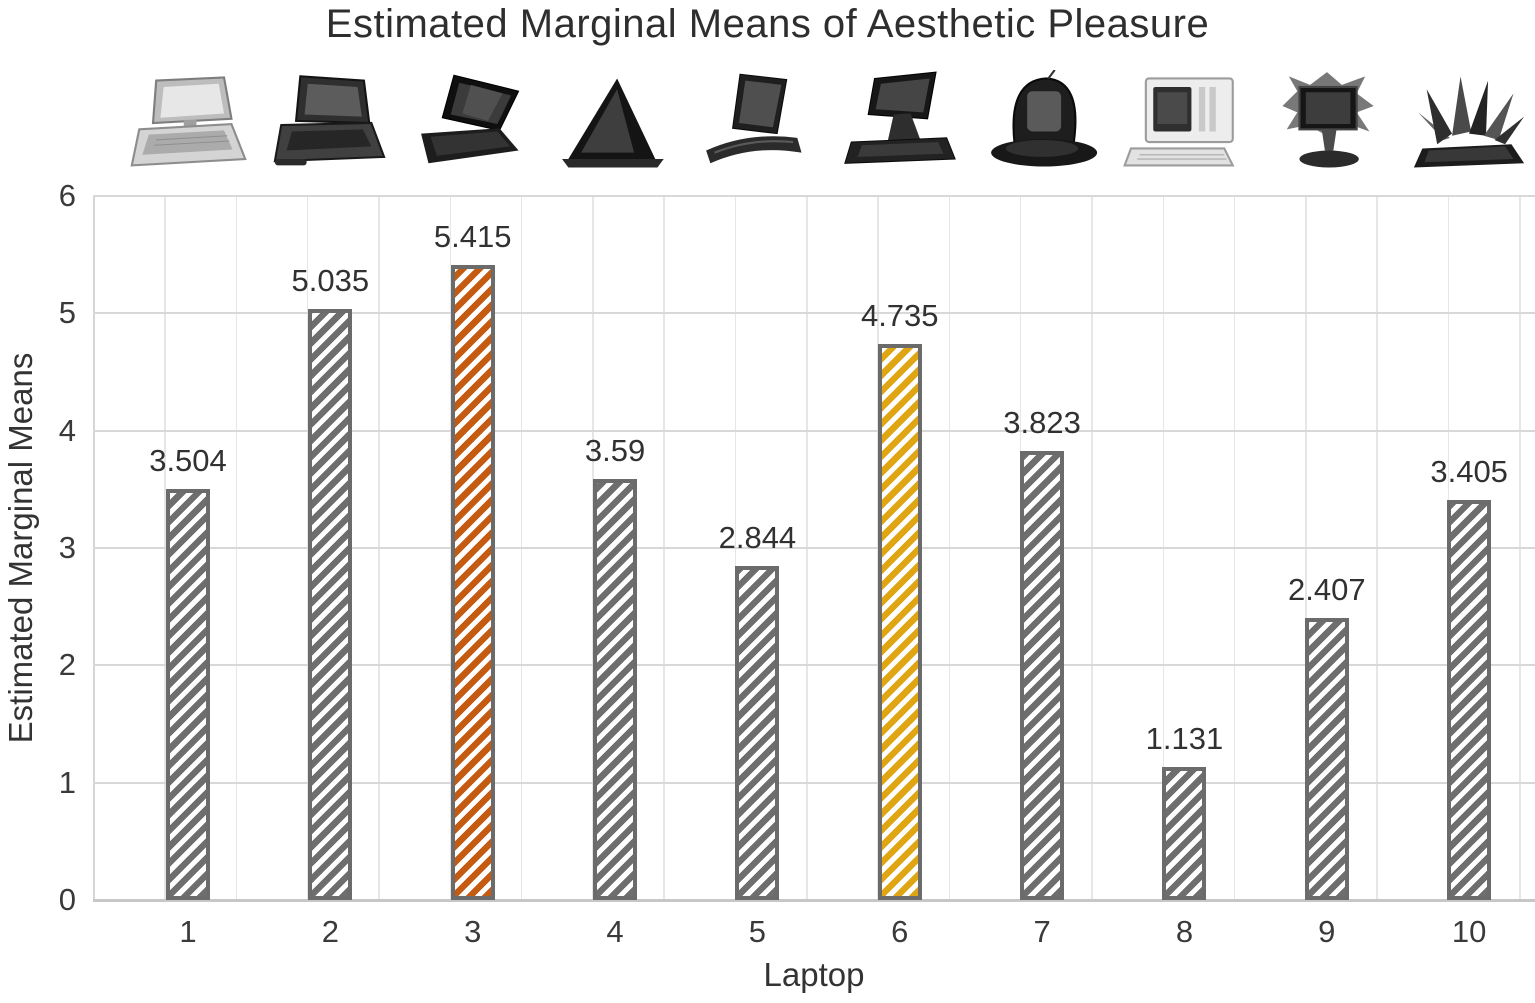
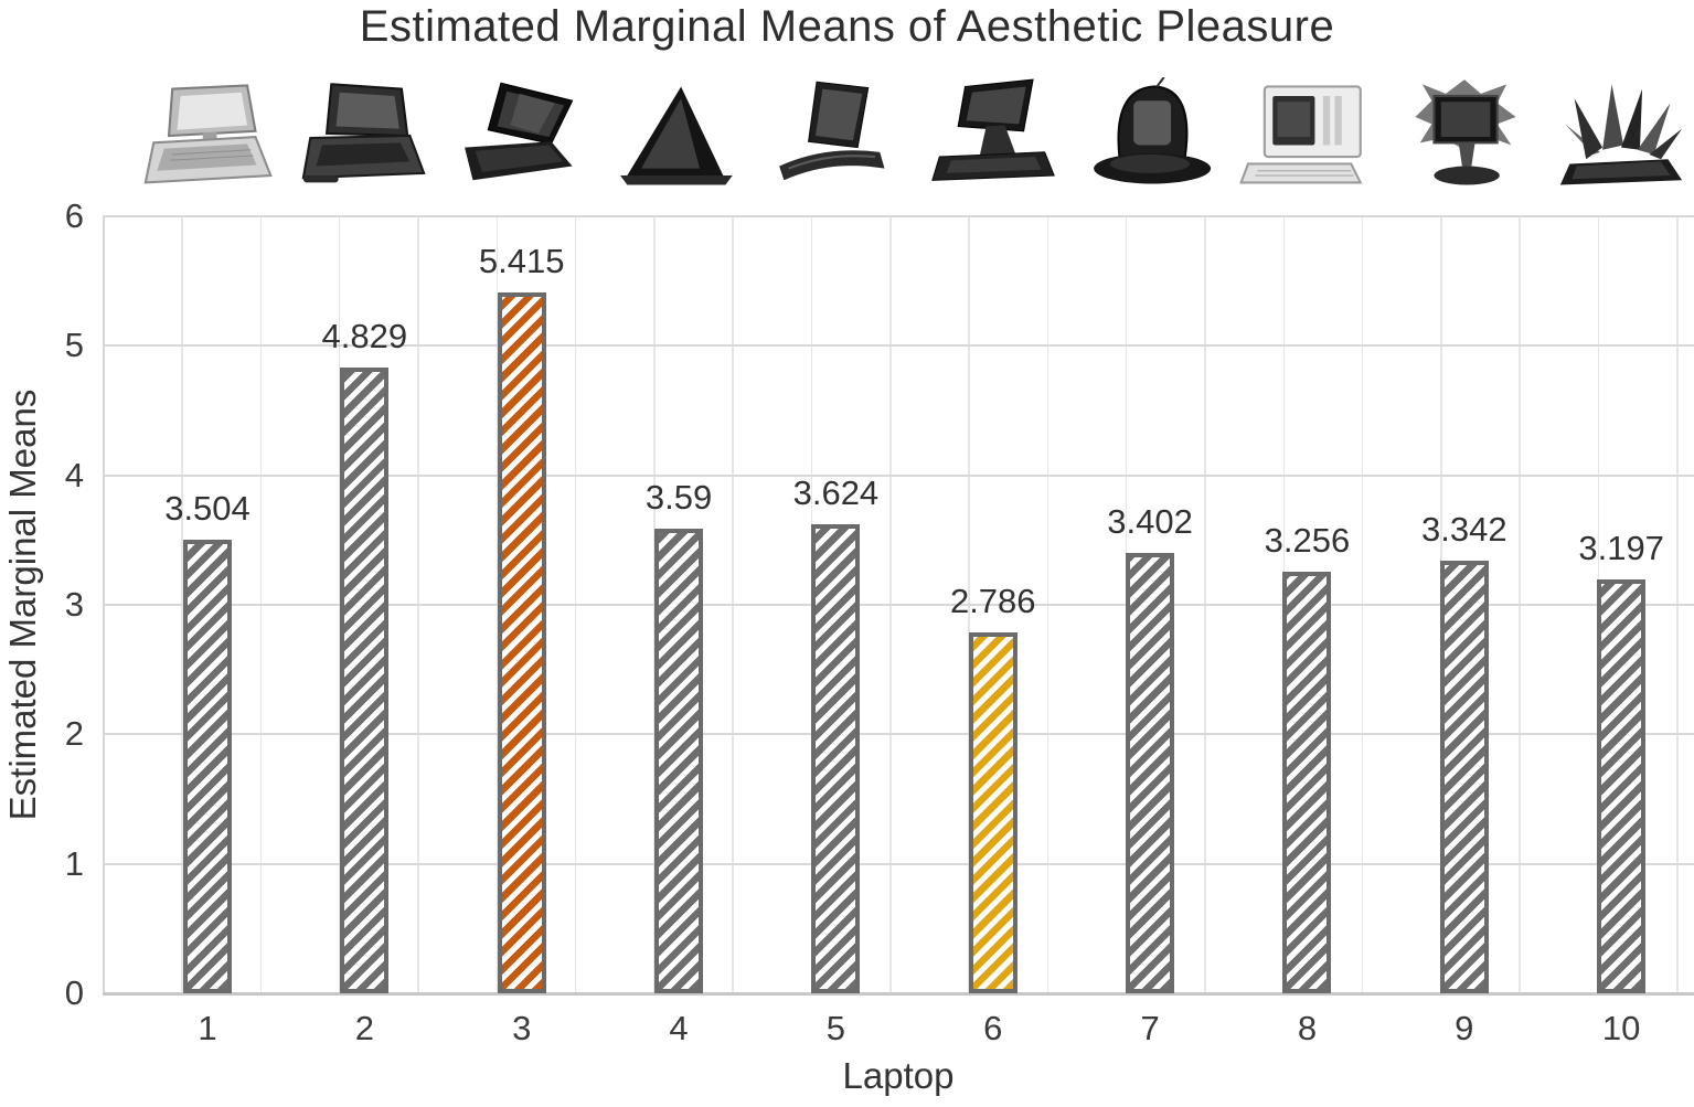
2: 5.035 -> 4.829
5: 2.844 -> 3.624
6: 4.735 -> 2.786
7: 3.823 -> 3.402
8: 1.131 -> 3.256
9: 2.407 -> 3.342
10: 3.405 -> 3.197
